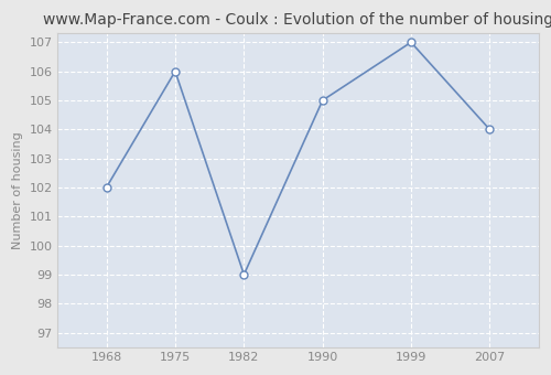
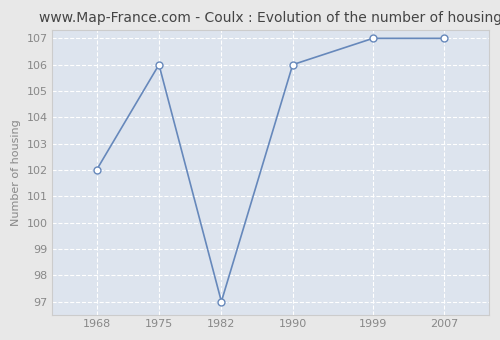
1982: 99 -> 97
1990: 105 -> 106
2007: 104 -> 107
